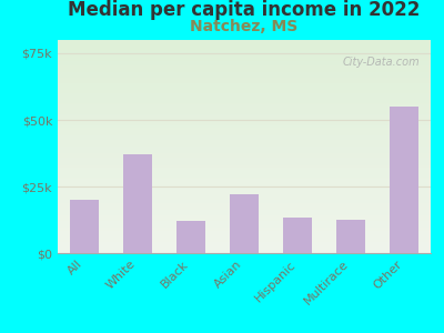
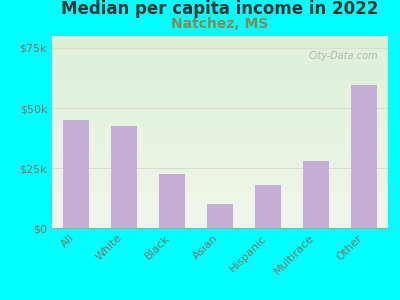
All: $20.0k -> $45.0k
White: $37.0k -> $42.5k
Black: $12.0k -> $22.5k
Asian: $22.0k -> $10.0k
Hispanic: $13.5k -> $18.0k
Multirace: $12.5k -> $28.0k
Other: $55.0k -> $59.5k
